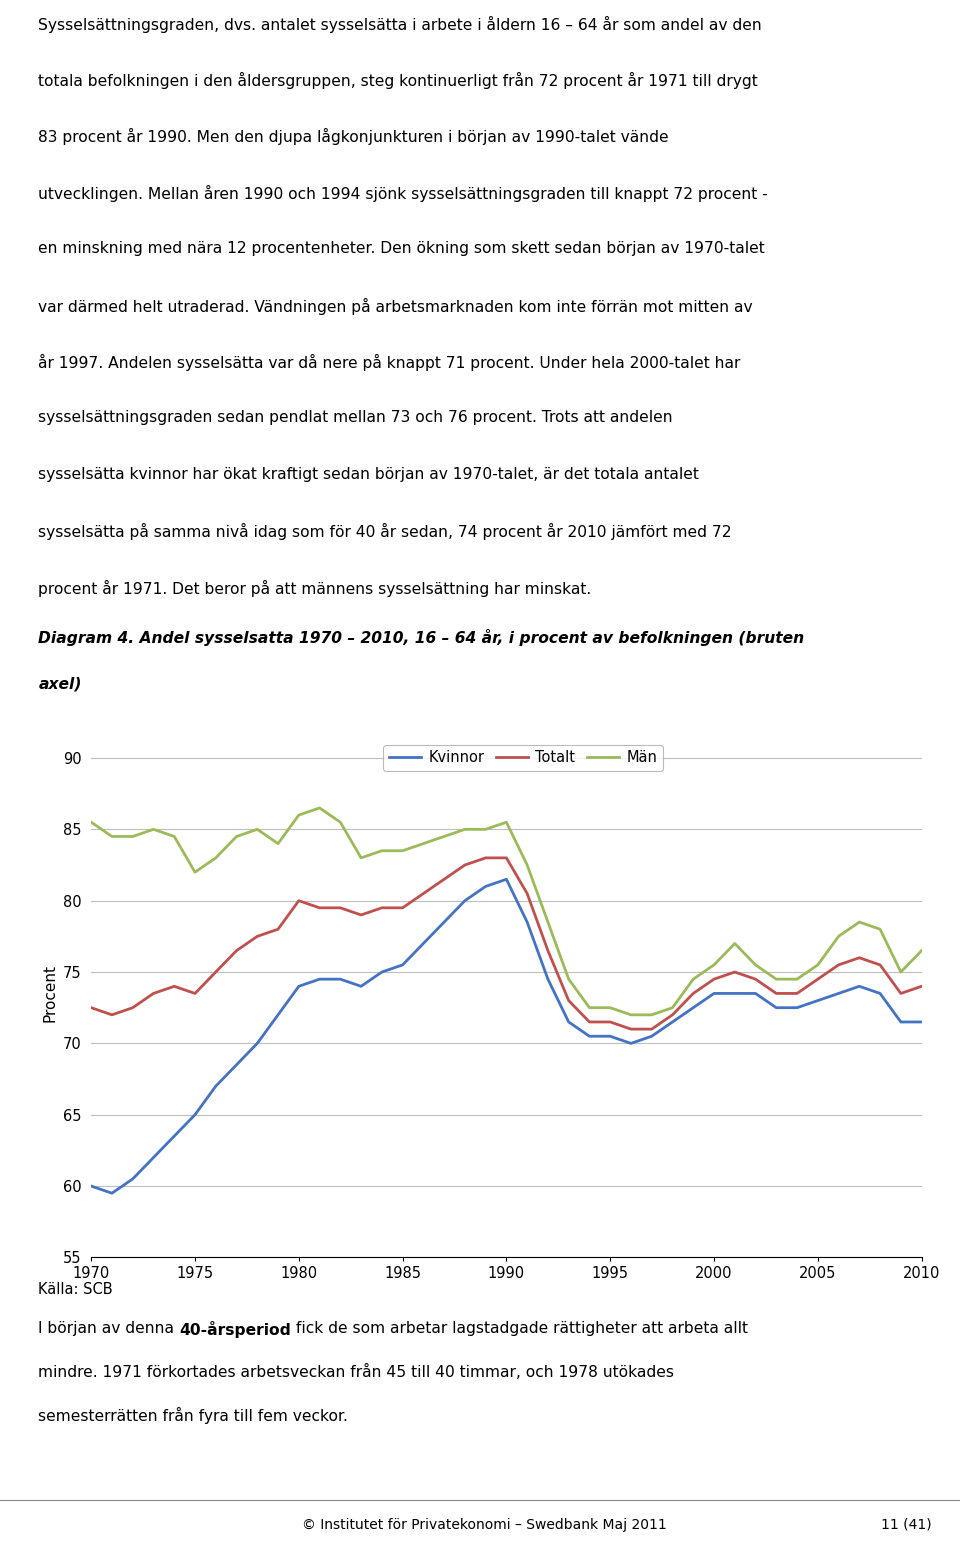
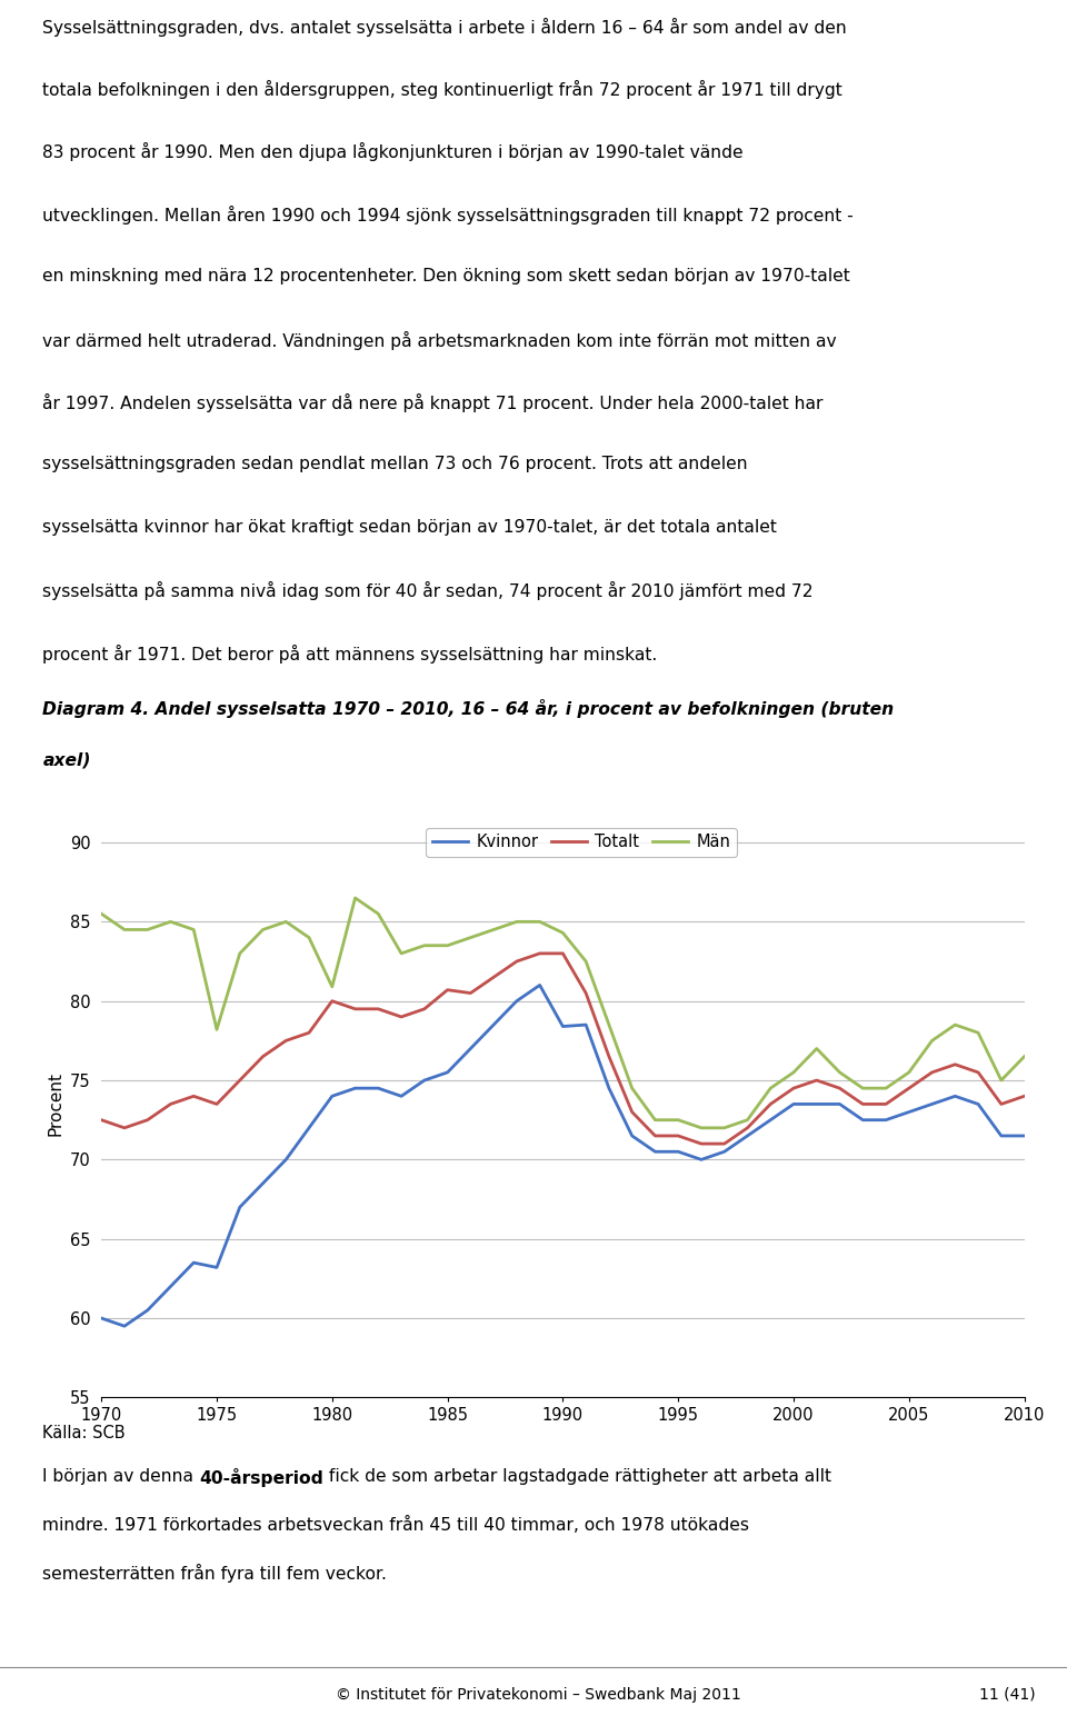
Kvinnor/1975: 65.0 -> 63.2
Män/1975: 82.0 -> 78.2
Män/1980: 86.0 -> 80.9
Totalt/1985: 79.5 -> 80.7
Kvinnor/1990: 81.5 -> 78.4
Män/1990: 85.5 -> 84.3
